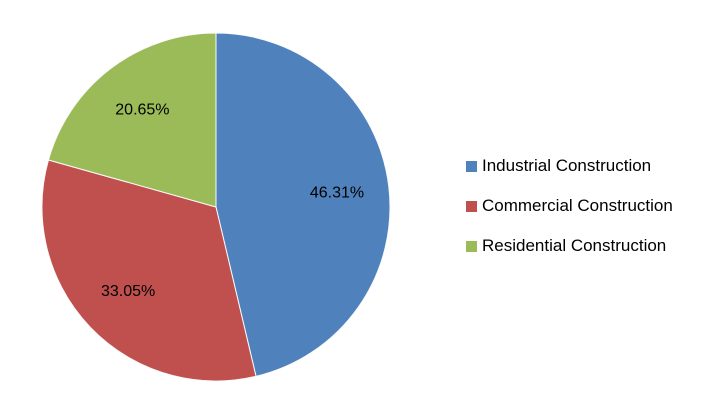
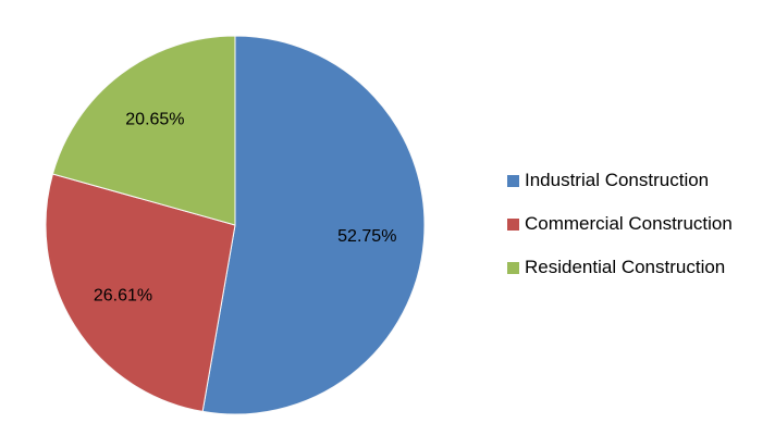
Industrial Construction: 46.31% -> 52.75%
Commercial Construction: 33.05% -> 26.61%
